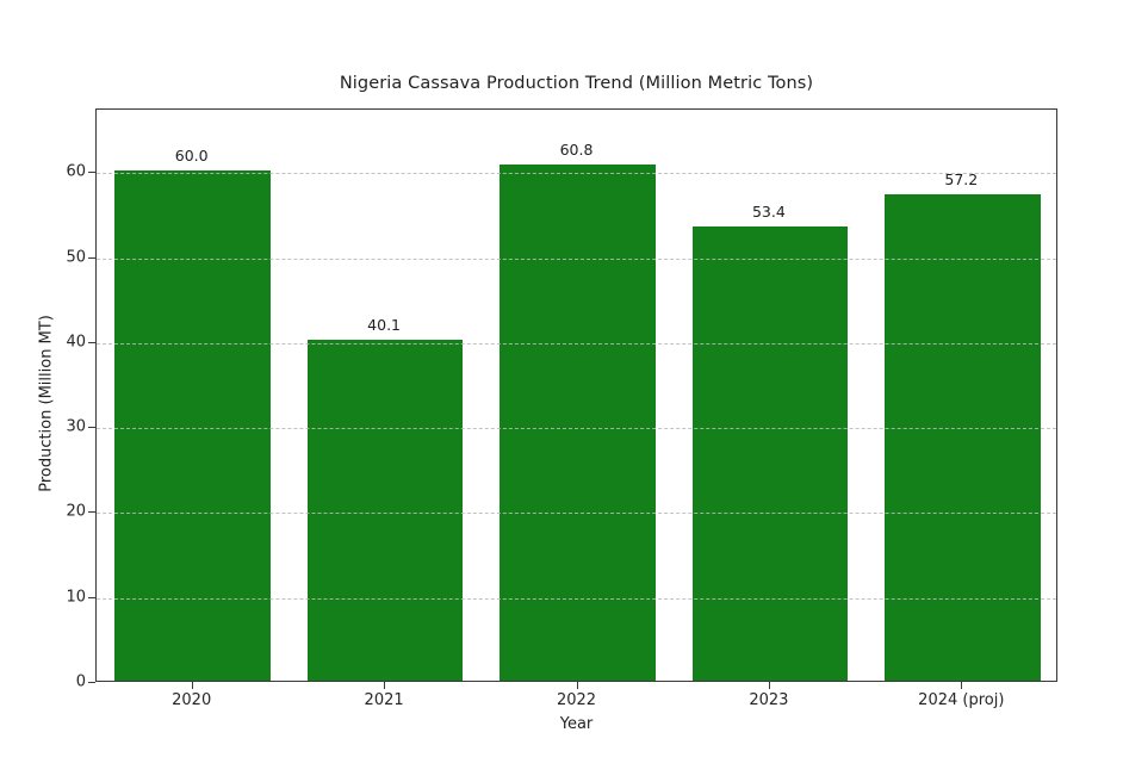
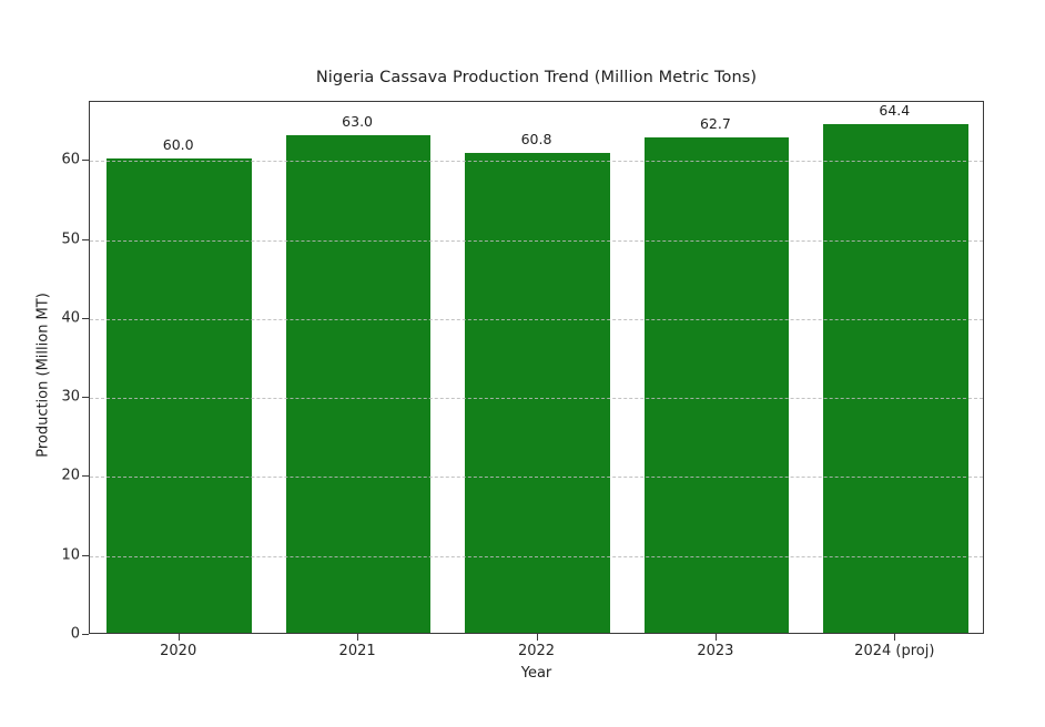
2021: 40.1 -> 63.0
2023: 53.4 -> 62.7
2024 (proj): 57.2 -> 64.4
